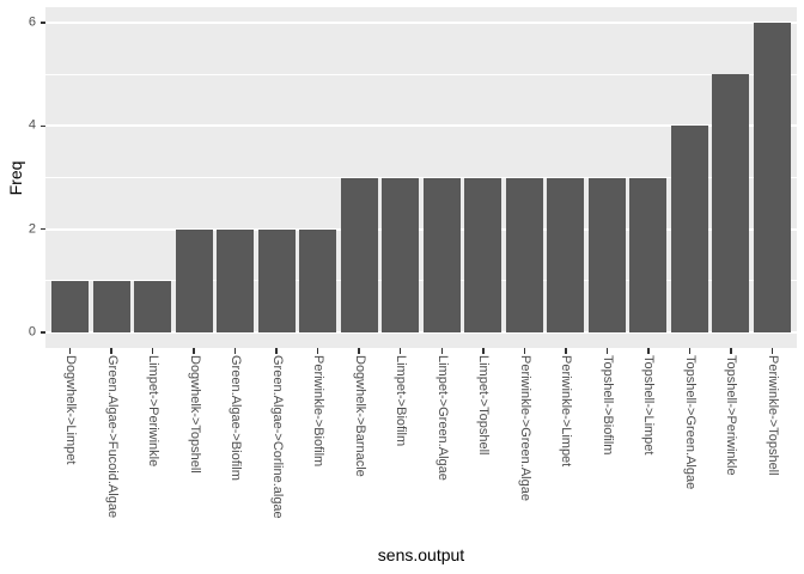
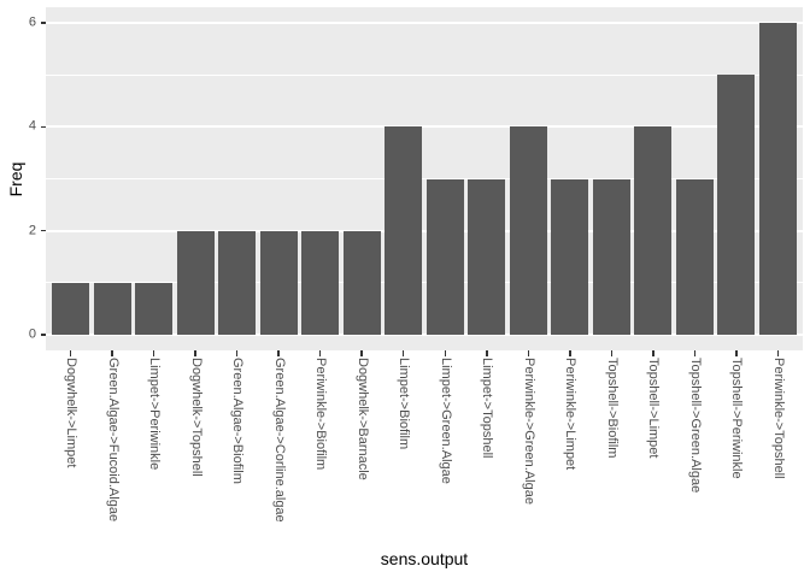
Dogwhelk->Barnacle: 3 -> 2
Limpet->Biofilm: 3 -> 4
Periwinkle->Green.Algae: 3 -> 4
Topshell->Limpet: 3 -> 4
Topshell->Green.Algae: 4 -> 3
